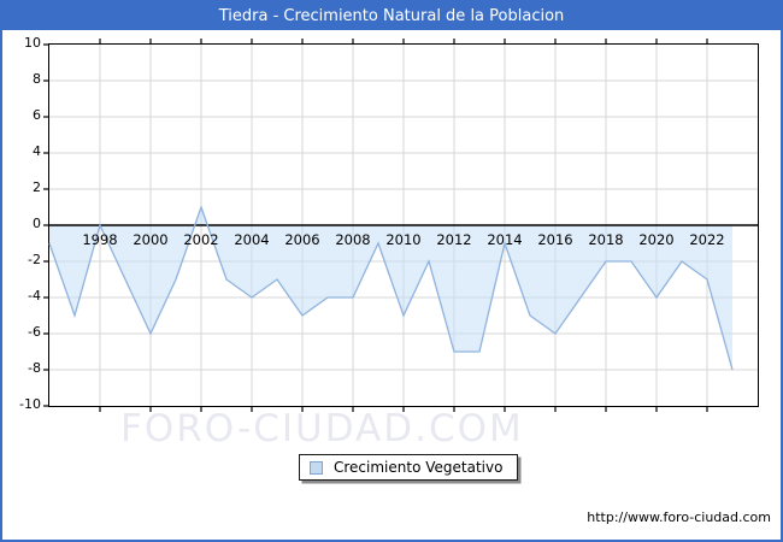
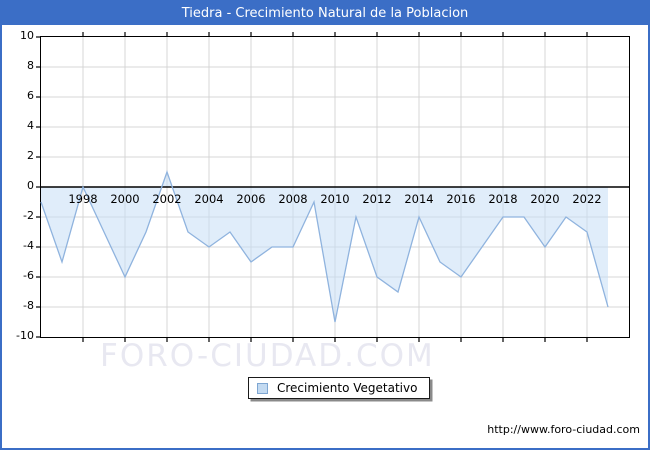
2010: -5 -> -9
2012: -7 -> -6
2014: -1 -> -2
